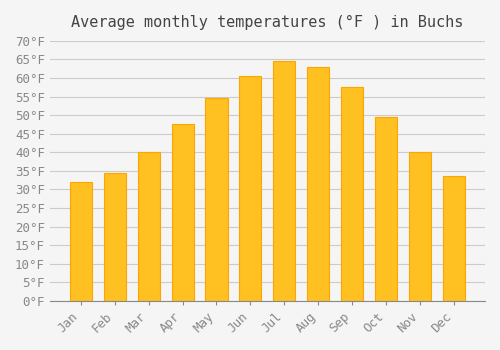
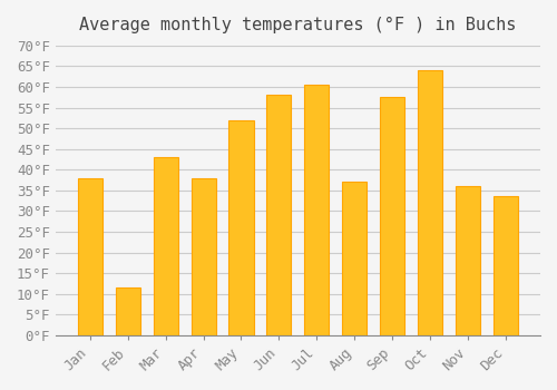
Jan: 32.0°F -> 38.0°F
Feb: 34.5°F -> 11.5°F
Mar: 40.0°F -> 43.0°F
Apr: 47.5°F -> 38.0°F
May: 54.5°F -> 52.0°F
Jun: 60.5°F -> 58.0°F
Jul: 64.5°F -> 60.5°F
Aug: 63.0°F -> 37.0°F
Oct: 49.5°F -> 64.0°F
Nov: 40.0°F -> 36.0°F
